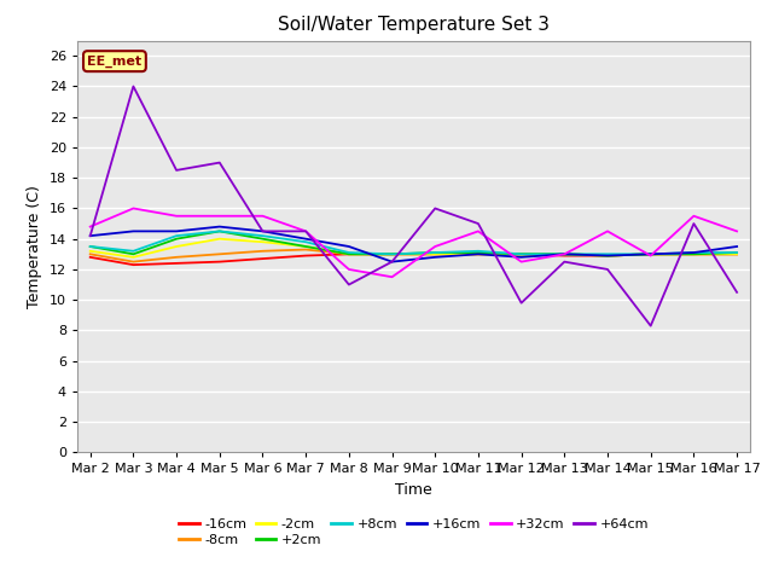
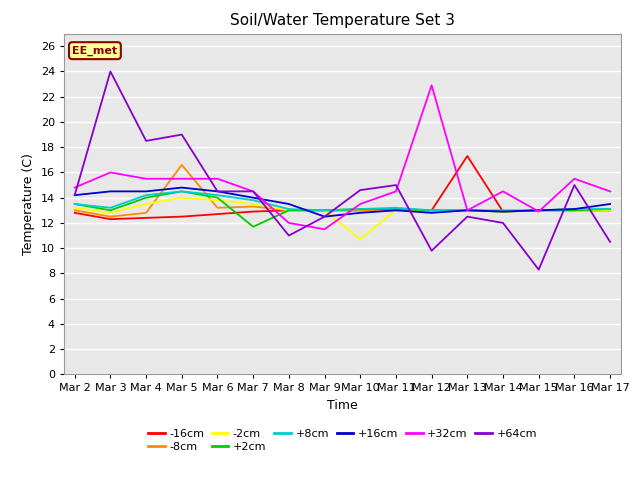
-8cm/Mar 5: 13.0 -> 16.6
+2cm/Mar 7: 13.5 -> 11.7
-2cm/Mar 10: 13.0 -> 10.7
+64cm/Mar 10: 16.0 -> 14.6
+32cm/Mar 12: 12.5 -> 22.9
-16cm/Mar 13: 12.9 -> 17.3
